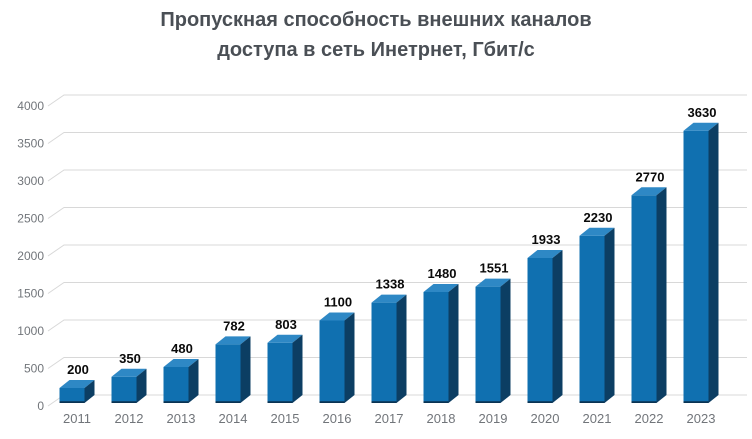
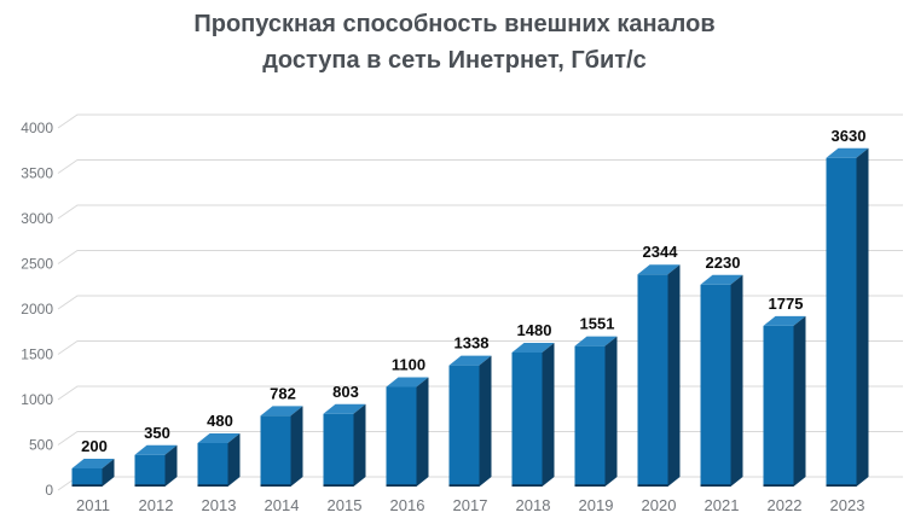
2020: 1933 -> 2344
2022: 2770 -> 1775
